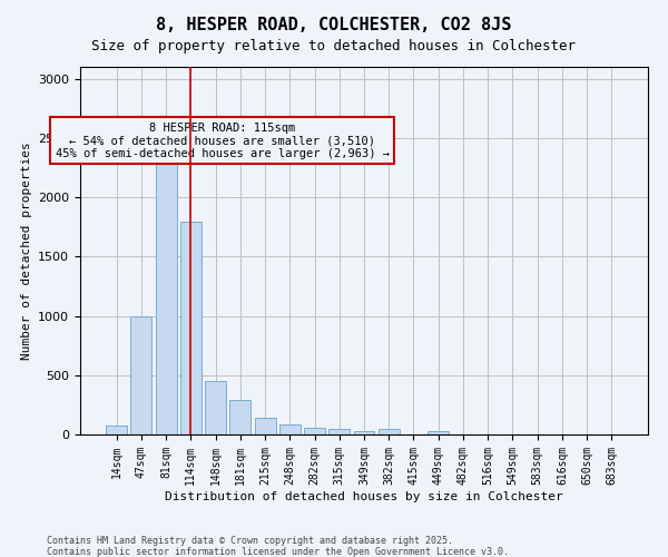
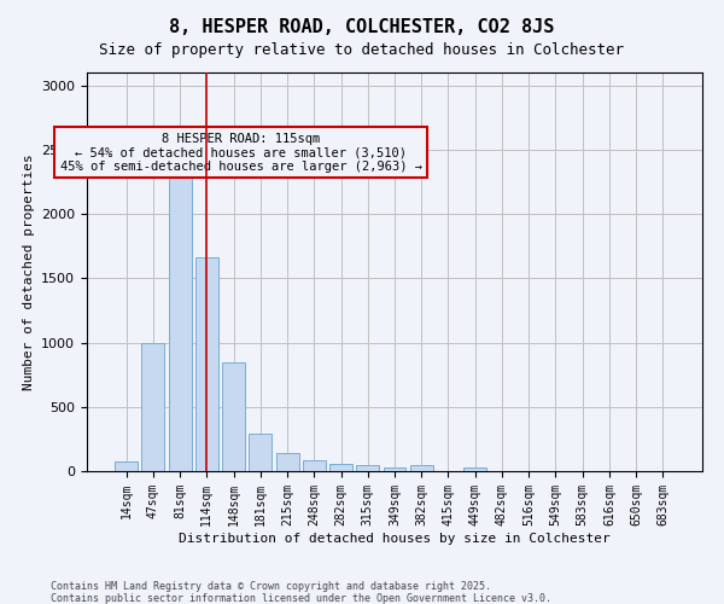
114sqm: 1790 -> 1660
148sqm: 450 -> 850
